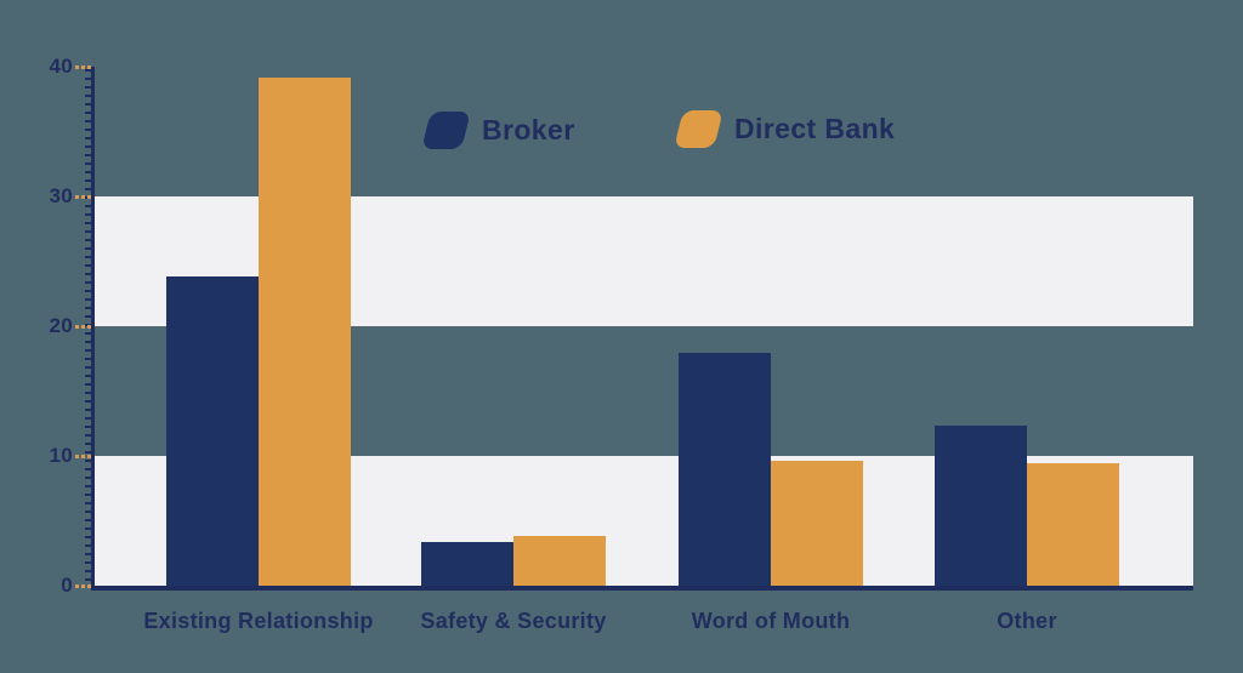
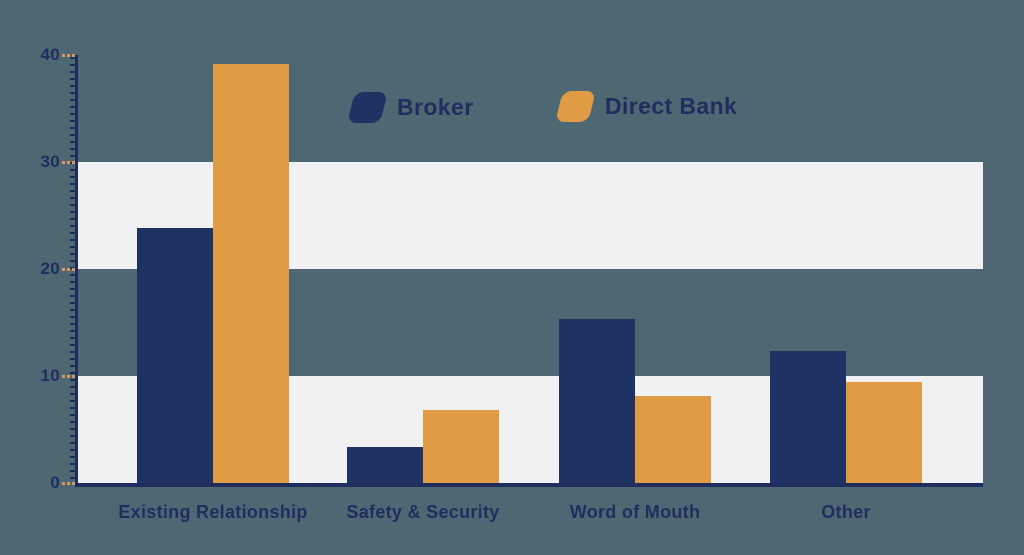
Direct Bank/Safety & Security: 3.8 -> 6.8
Broker/Word of Mouth: 17.9 -> 15.3
Direct Bank/Word of Mouth: 9.6 -> 8.1
